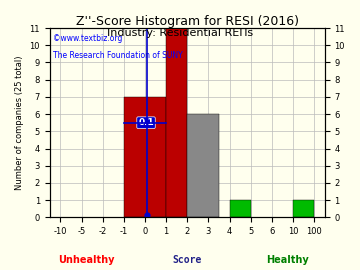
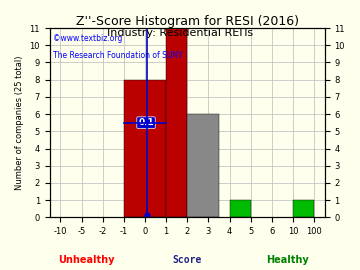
0: 7 -> 8
